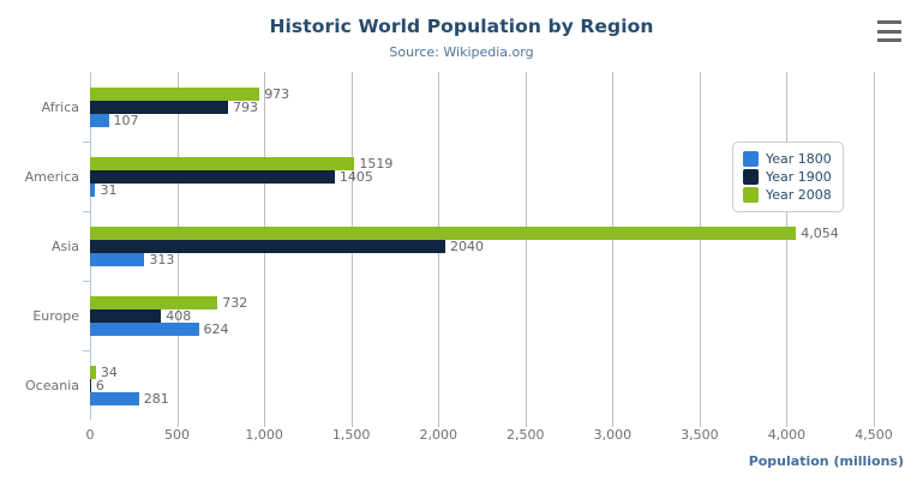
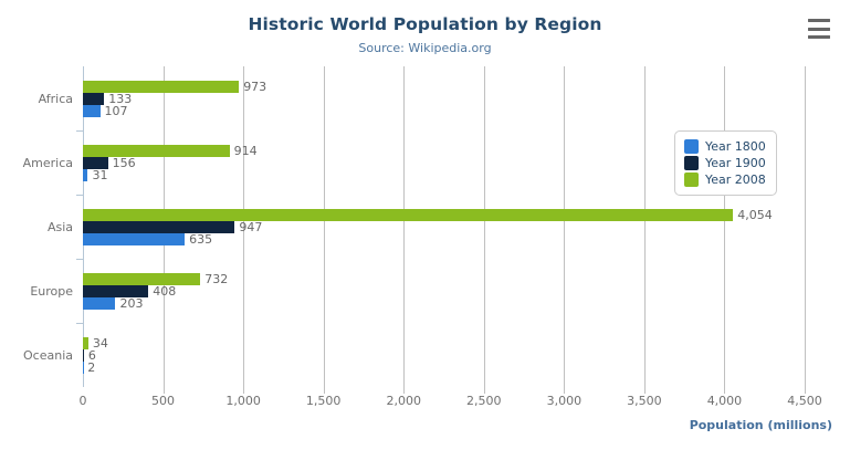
Year 1900/Africa: 793 -> 133
Year 1900/America: 1405 -> 156
Year 2008/America: 1519 -> 914
Year 1800/Asia: 313 -> 635
Year 1900/Asia: 2040 -> 947
Year 1800/Europe: 624 -> 203
Year 1800/Oceania: 281 -> 2
